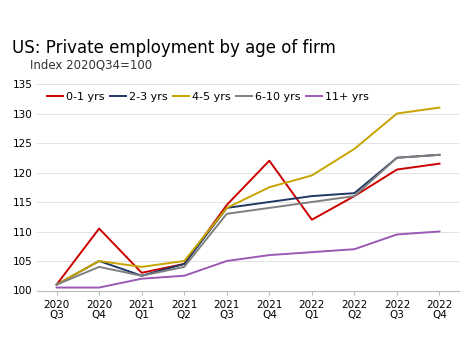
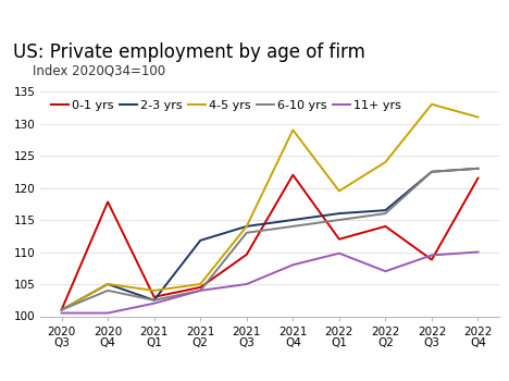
0-1 yrs/2020 Q4: 110.5 -> 117.8
2-3 yrs/2021 Q2: 104.5 -> 111.8
11+ yrs/2021 Q2: 102.5 -> 104.0
0-1 yrs/2021 Q3: 114.5 -> 109.6
4-5 yrs/2021 Q4: 117.5 -> 129.0
11+ yrs/2021 Q4: 106.0 -> 108.0
11+ yrs/2022 Q1: 106.5 -> 109.8
0-1 yrs/2022 Q2: 116.0 -> 114.0
0-1 yrs/2022 Q3: 120.5 -> 108.8
4-5 yrs/2022 Q3: 130.0 -> 133.0
